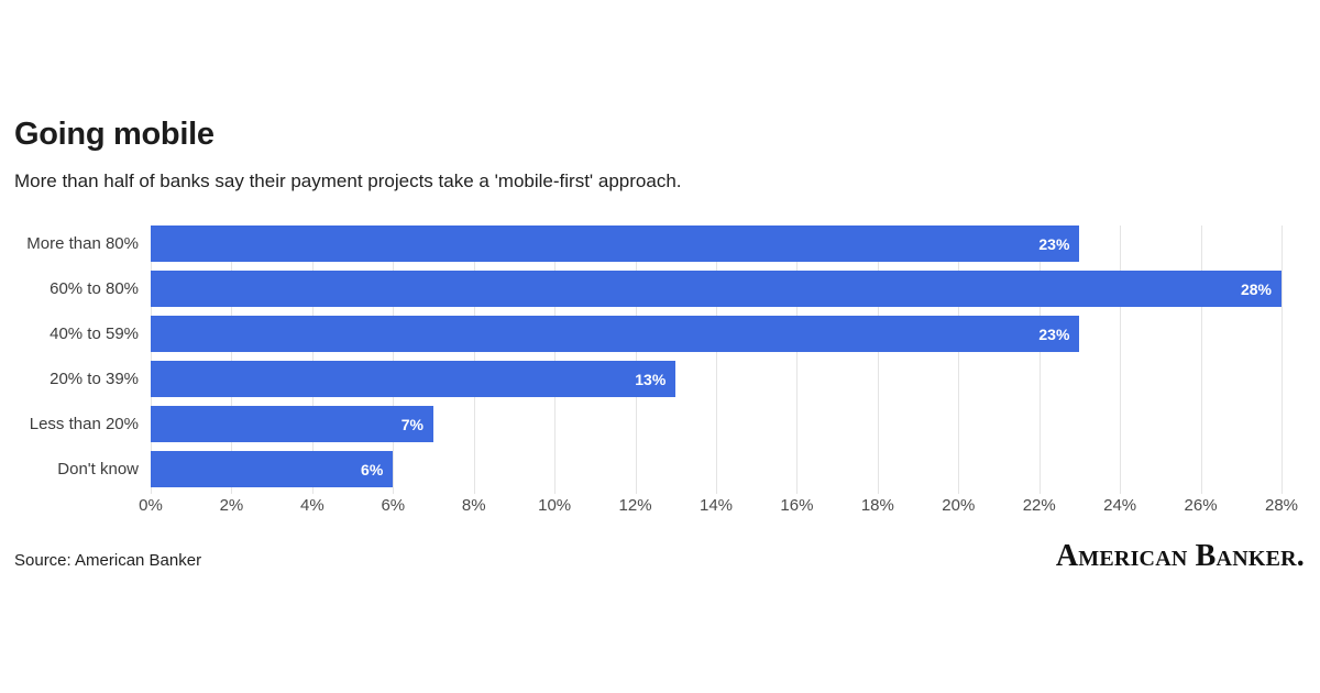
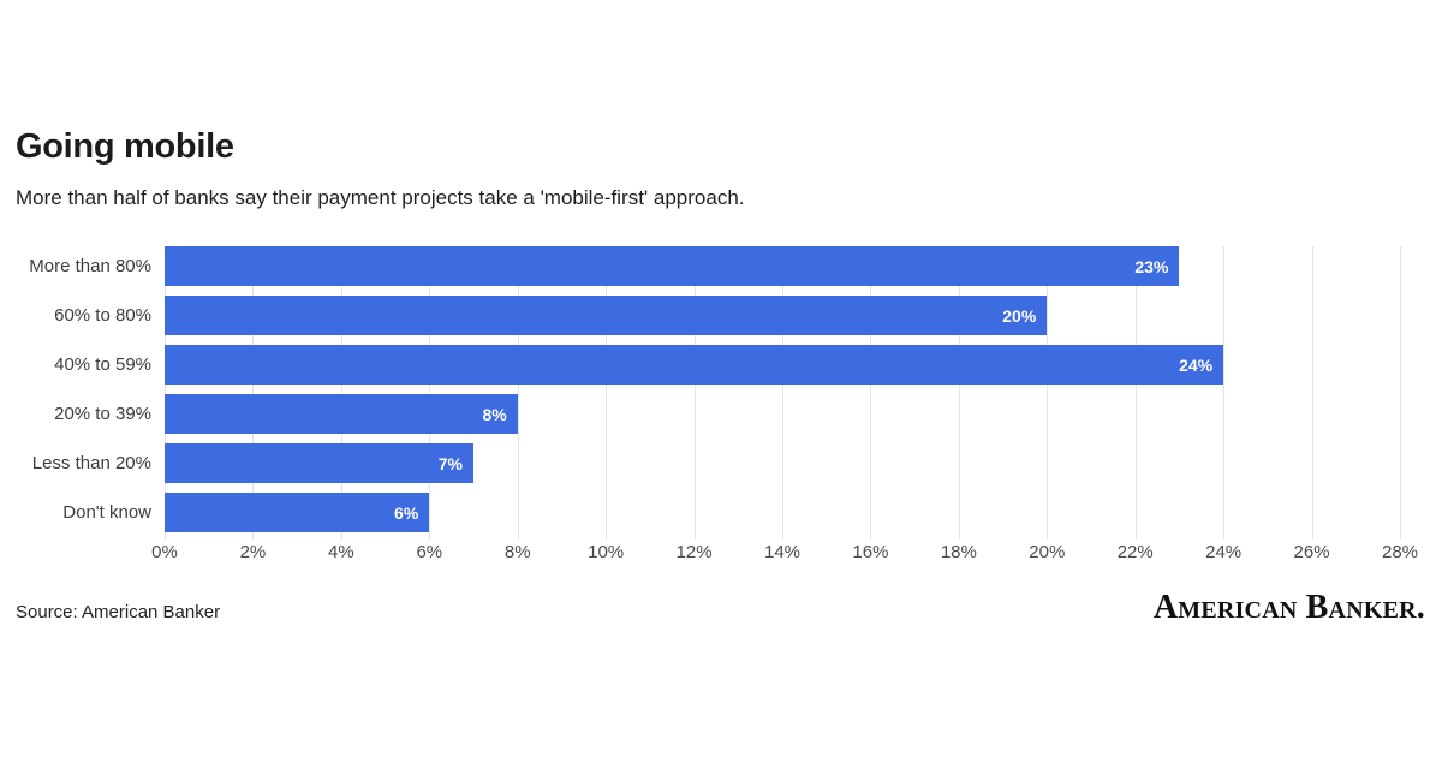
60% to 80%: 28% -> 20%
40% to 59%: 23% -> 24%
20% to 39%: 13% -> 8%
